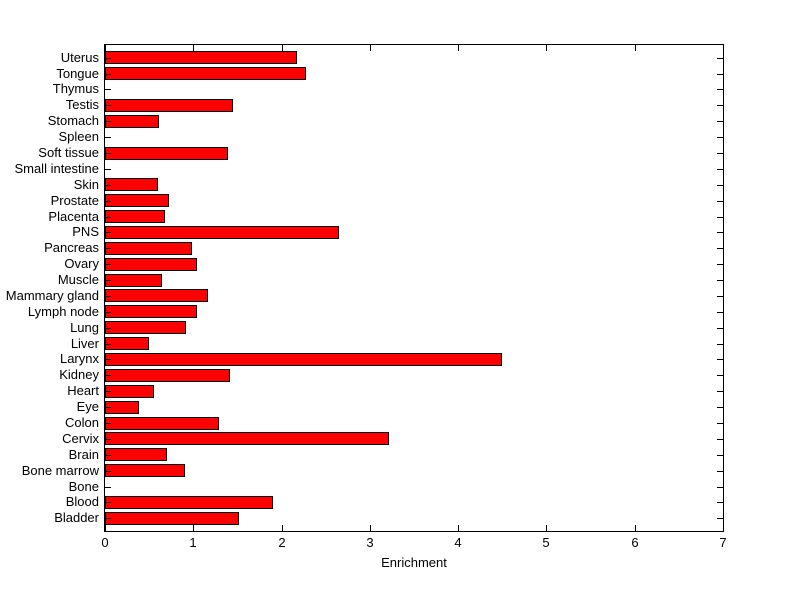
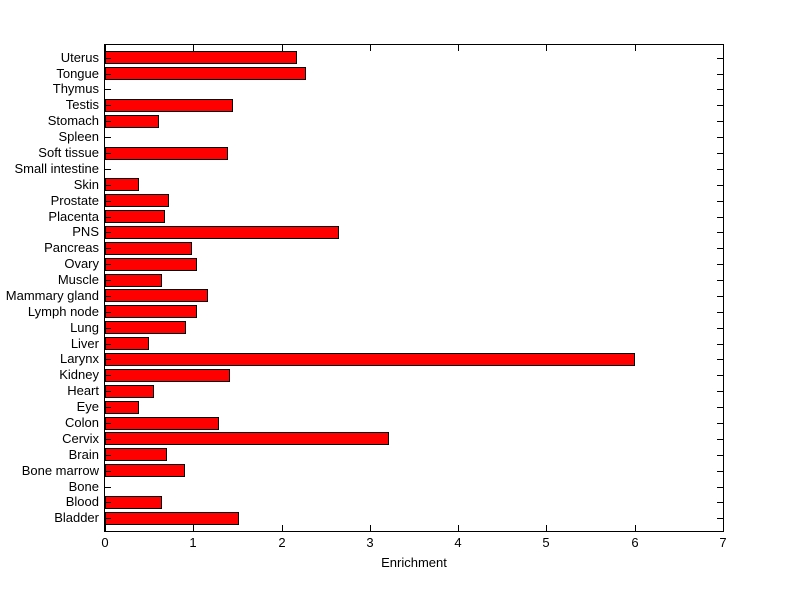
Skin: 0.6 -> 0.4
Larynx: 4.5 -> 6.0
Blood: 1.9 -> 0.7
